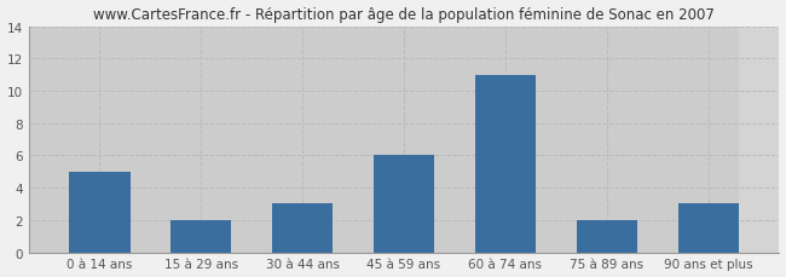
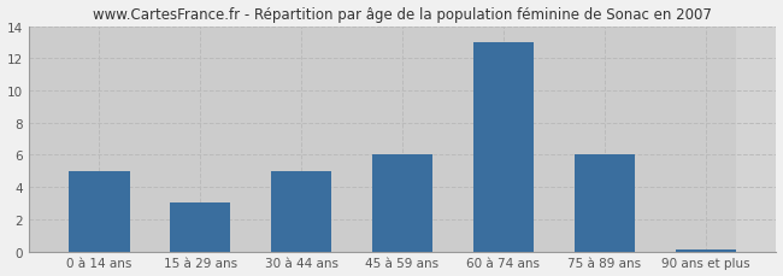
15 à 29 ans: 2.0 -> 3.0
30 à 44 ans: 3.0 -> 5.0
60 à 74 ans: 11.0 -> 13.0
75 à 89 ans: 2.0 -> 6.0
90 ans et plus: 3.0 -> 0.1
